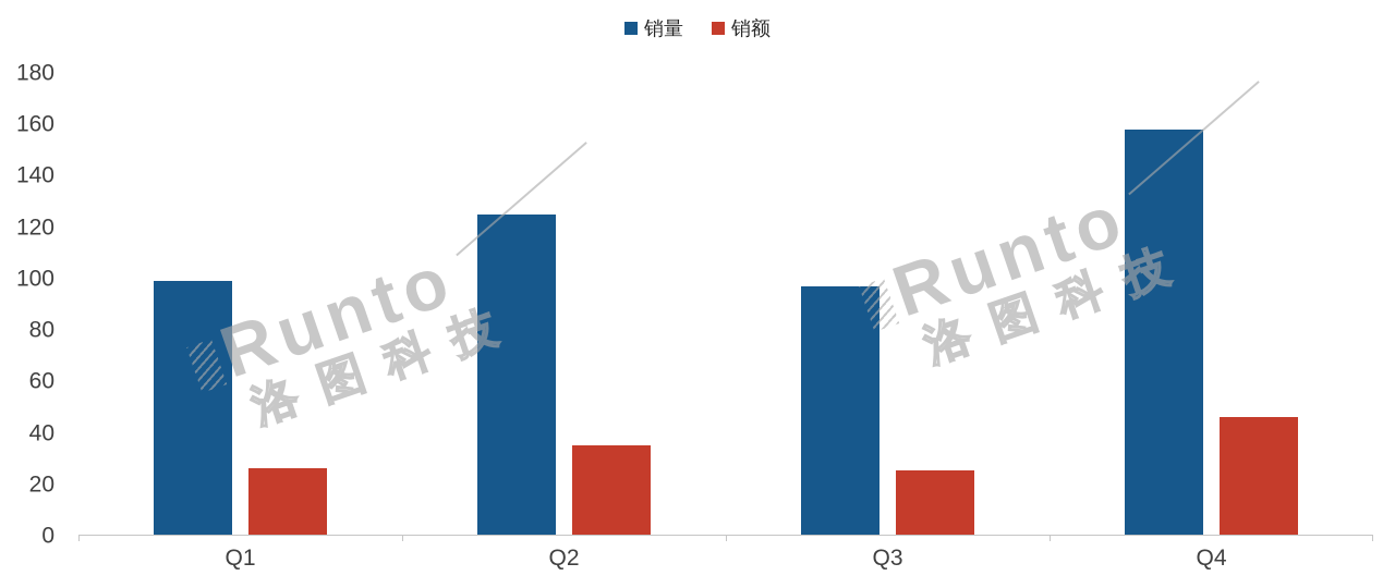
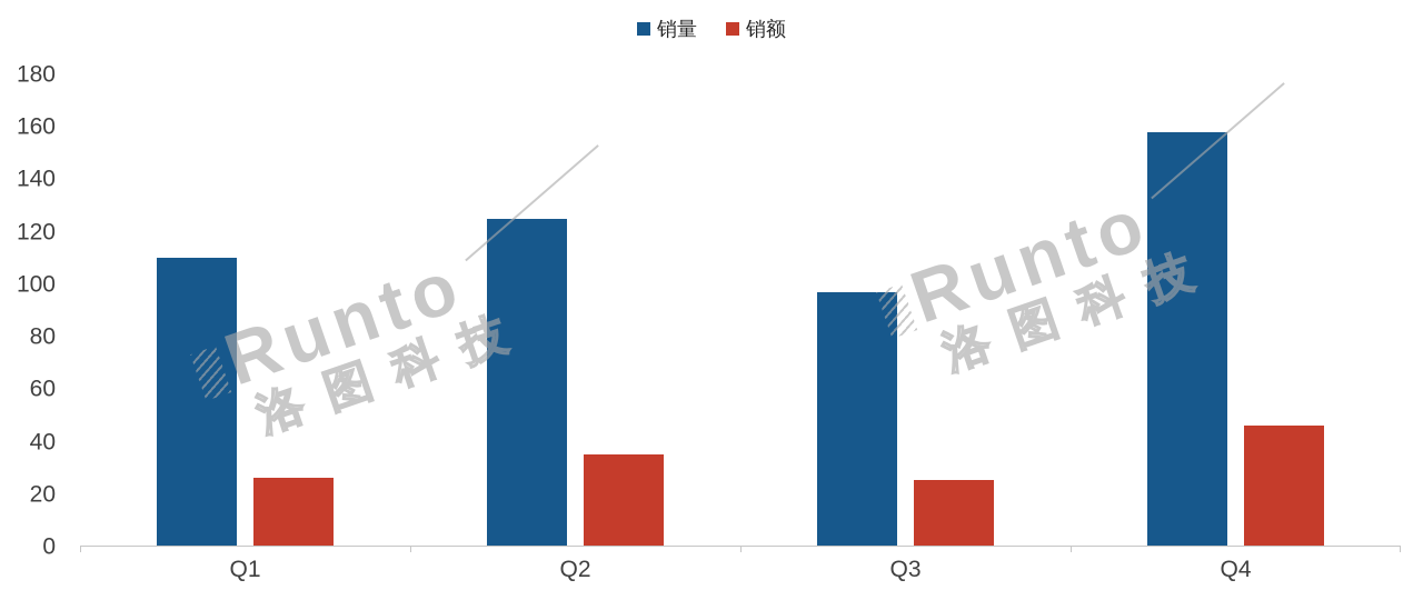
销量/Q1: 99 -> 110
